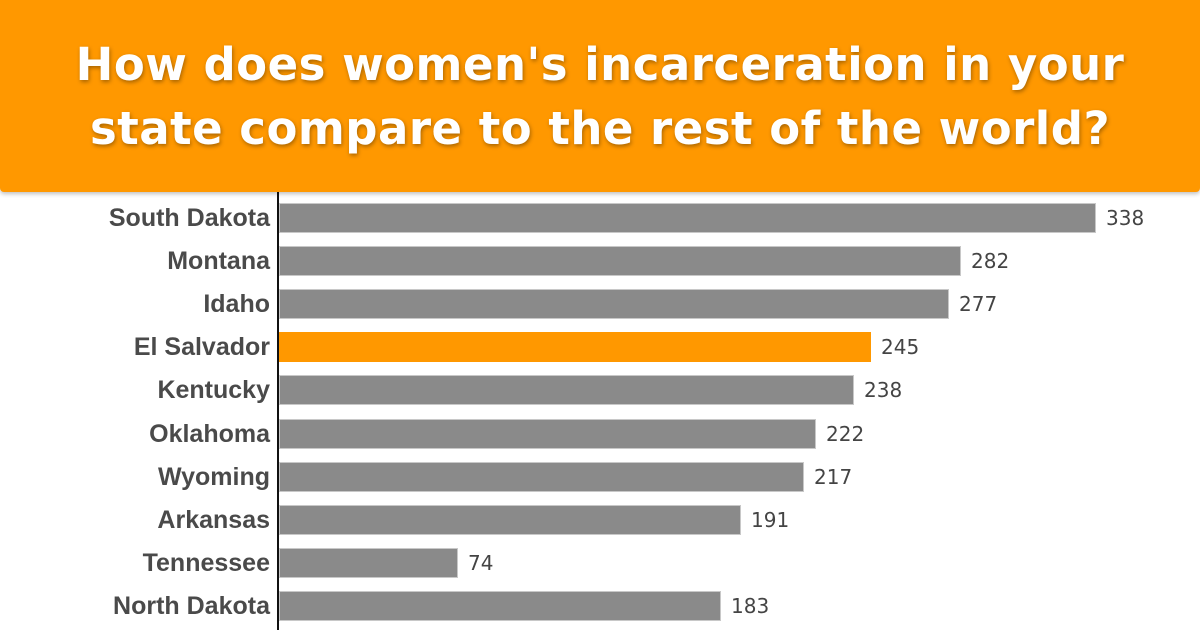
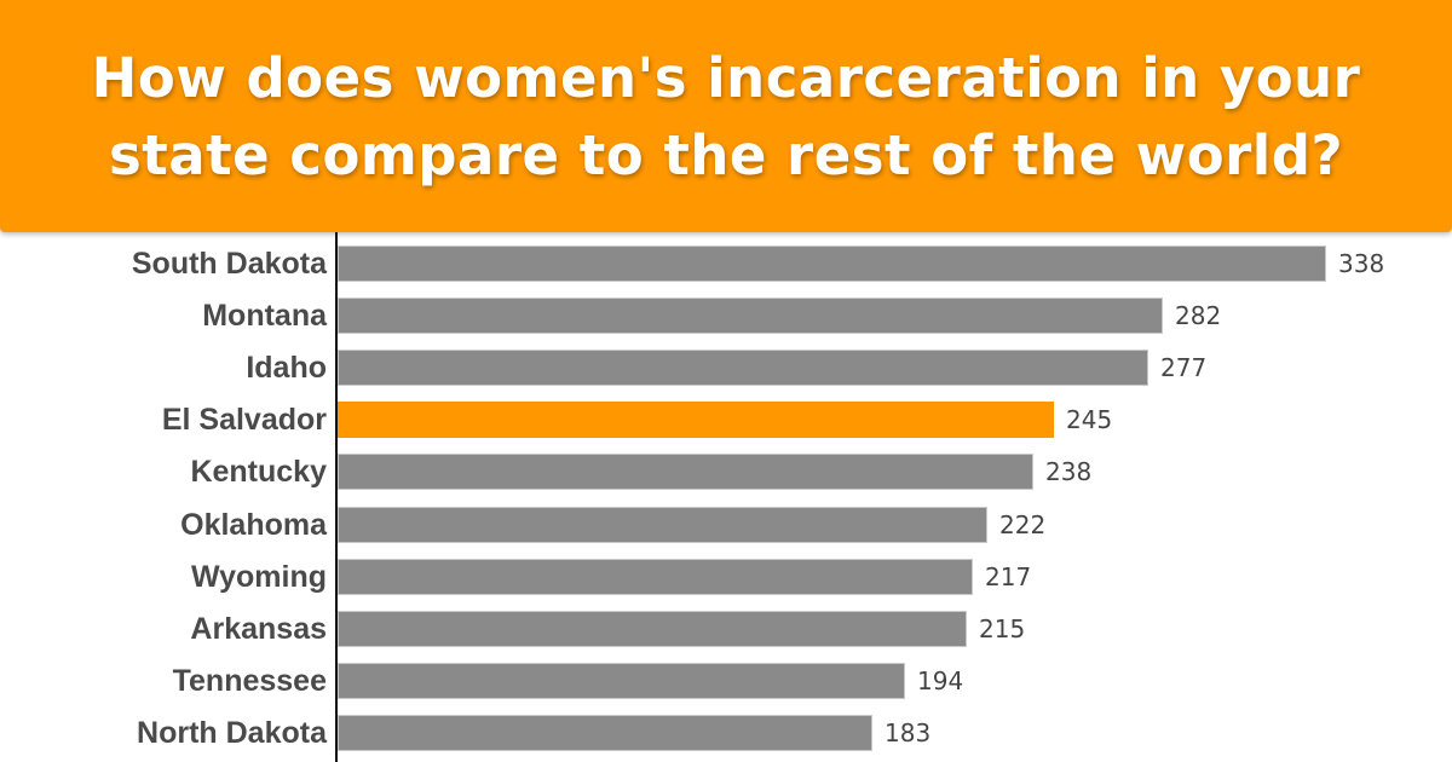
Arkansas: 191 -> 215
Tennessee: 74 -> 194
